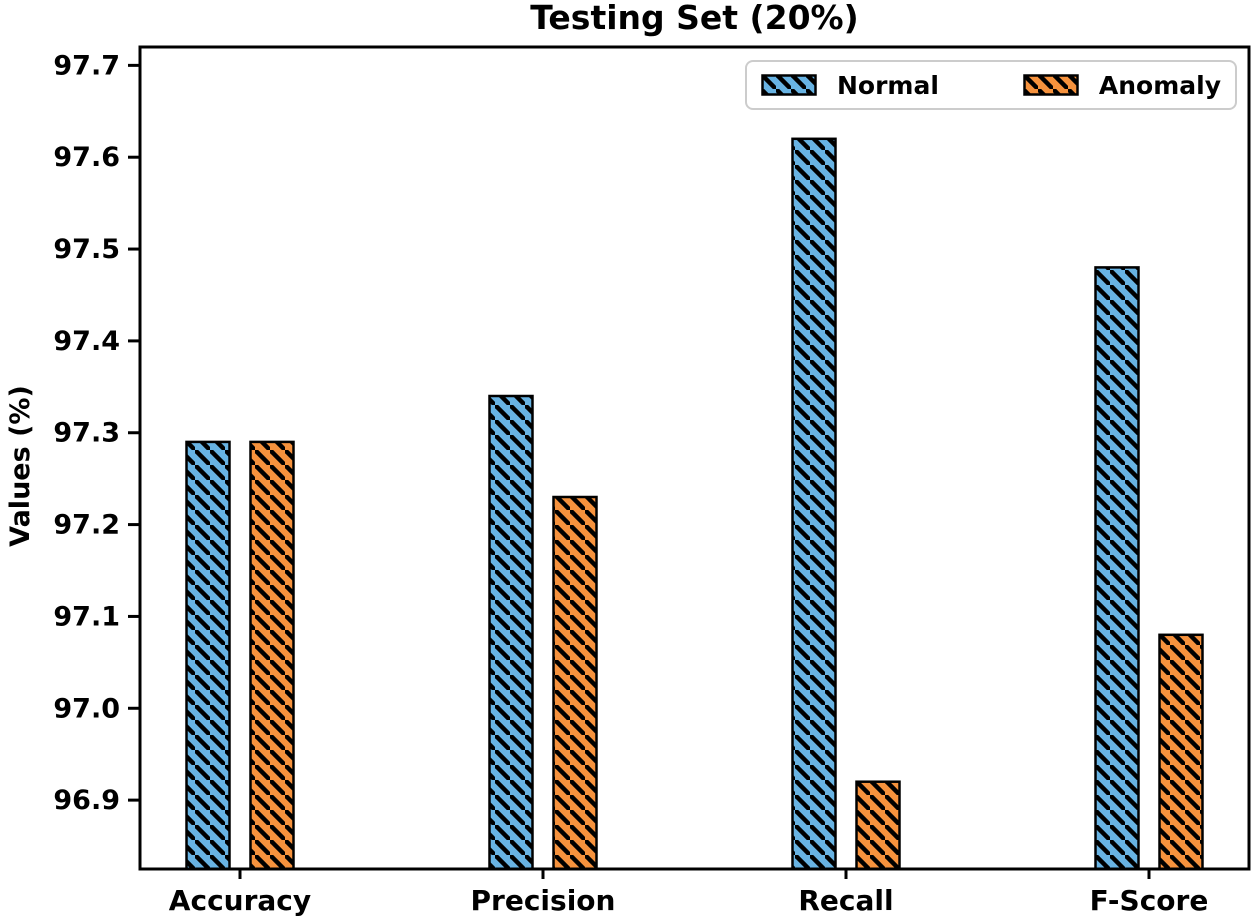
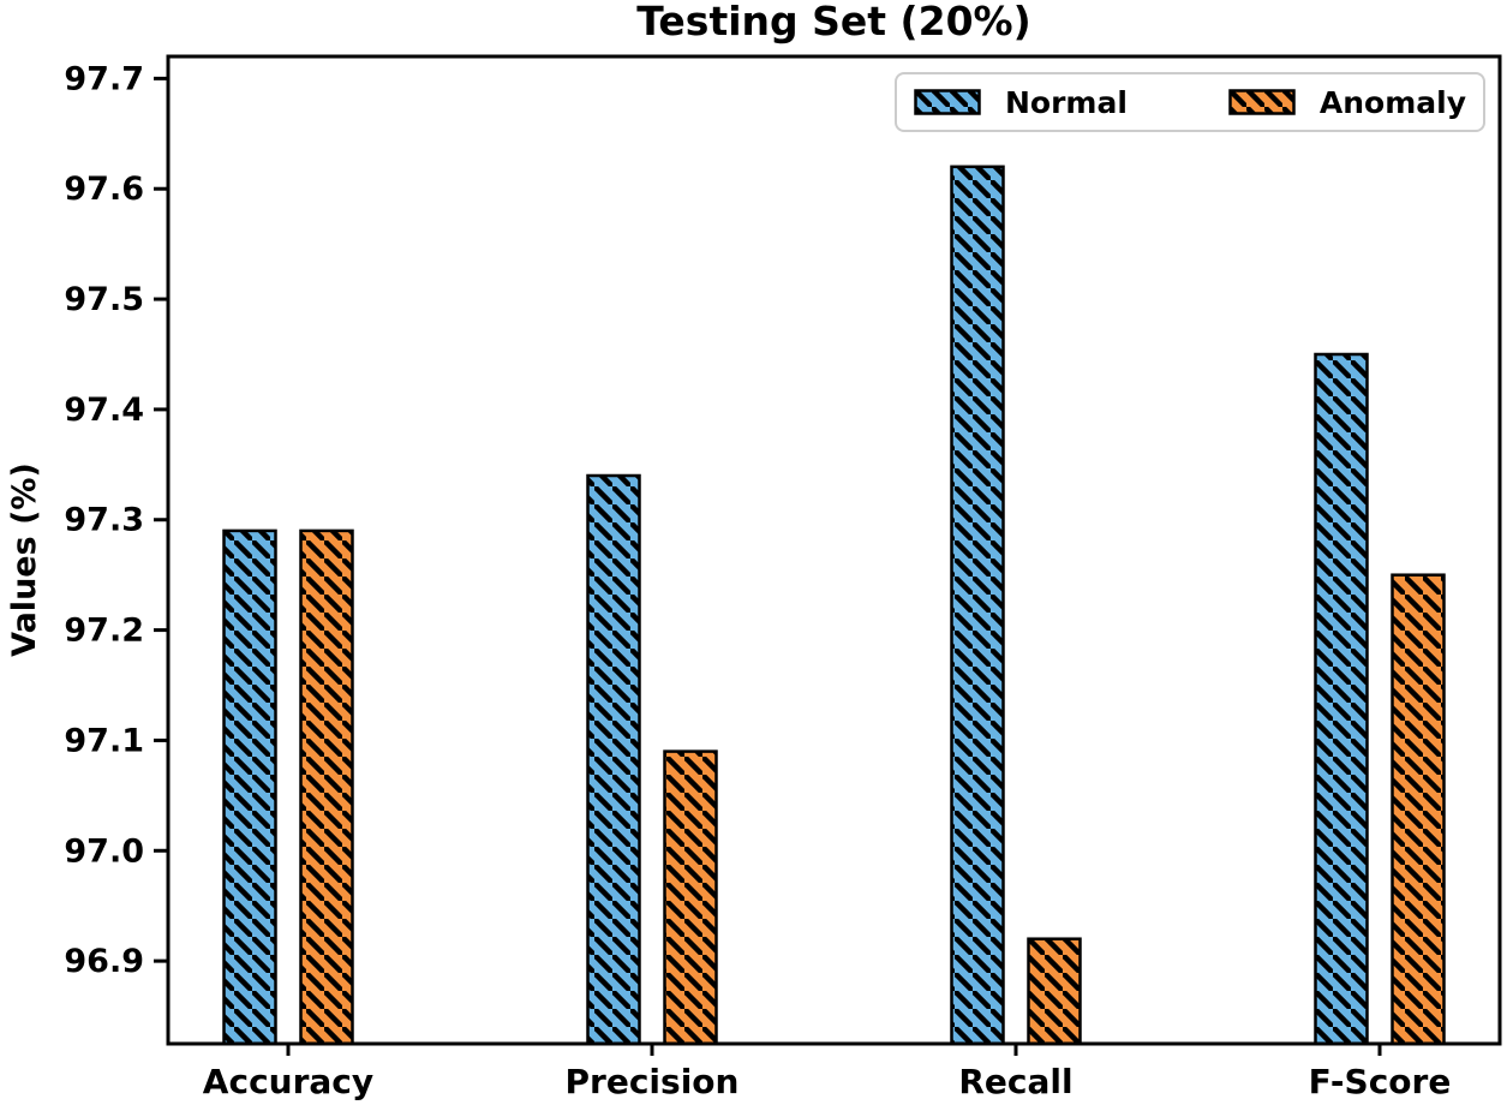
Anomaly/Precision: 97.23 -> 97.09
Normal/F-Score: 97.48 -> 97.45
Anomaly/F-Score: 97.08 -> 97.25
